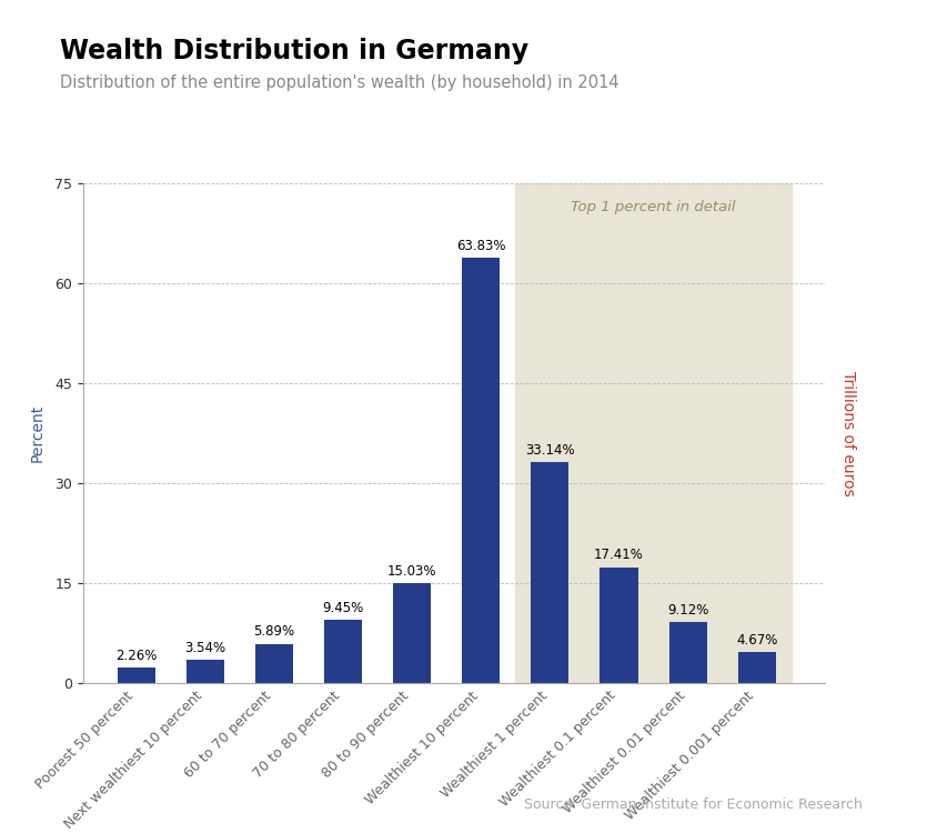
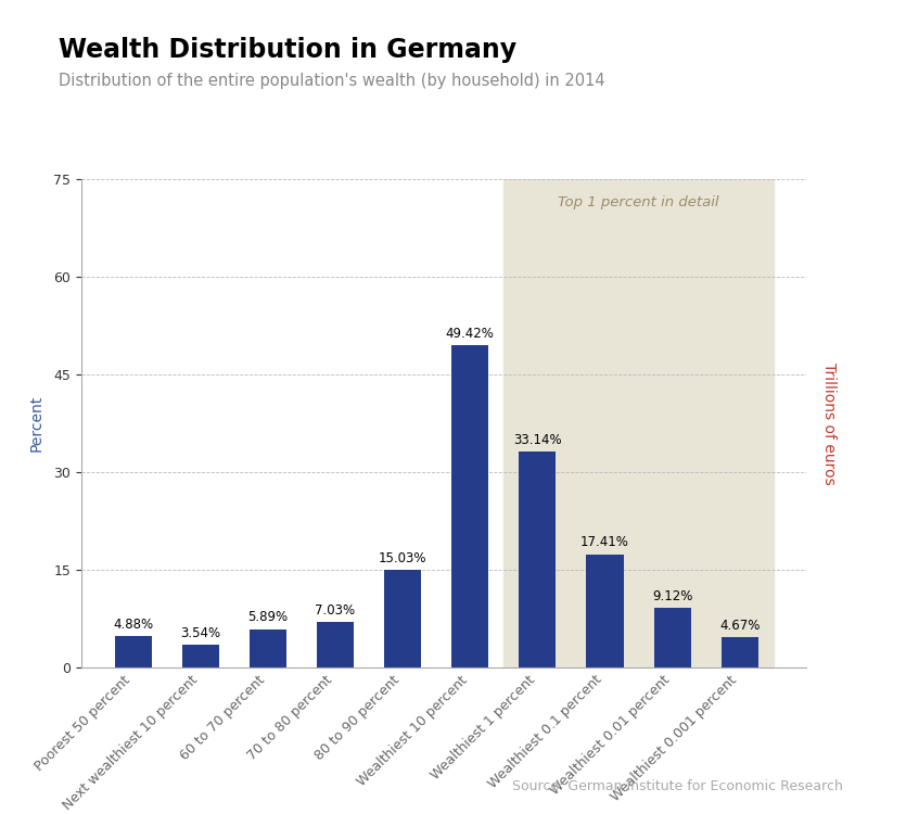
Poorest 50 percent: 2.26% -> 4.88%
70 to 80 percent: 9.45% -> 7.03%
Wealthiest 10 percent: 63.83% -> 49.42%
